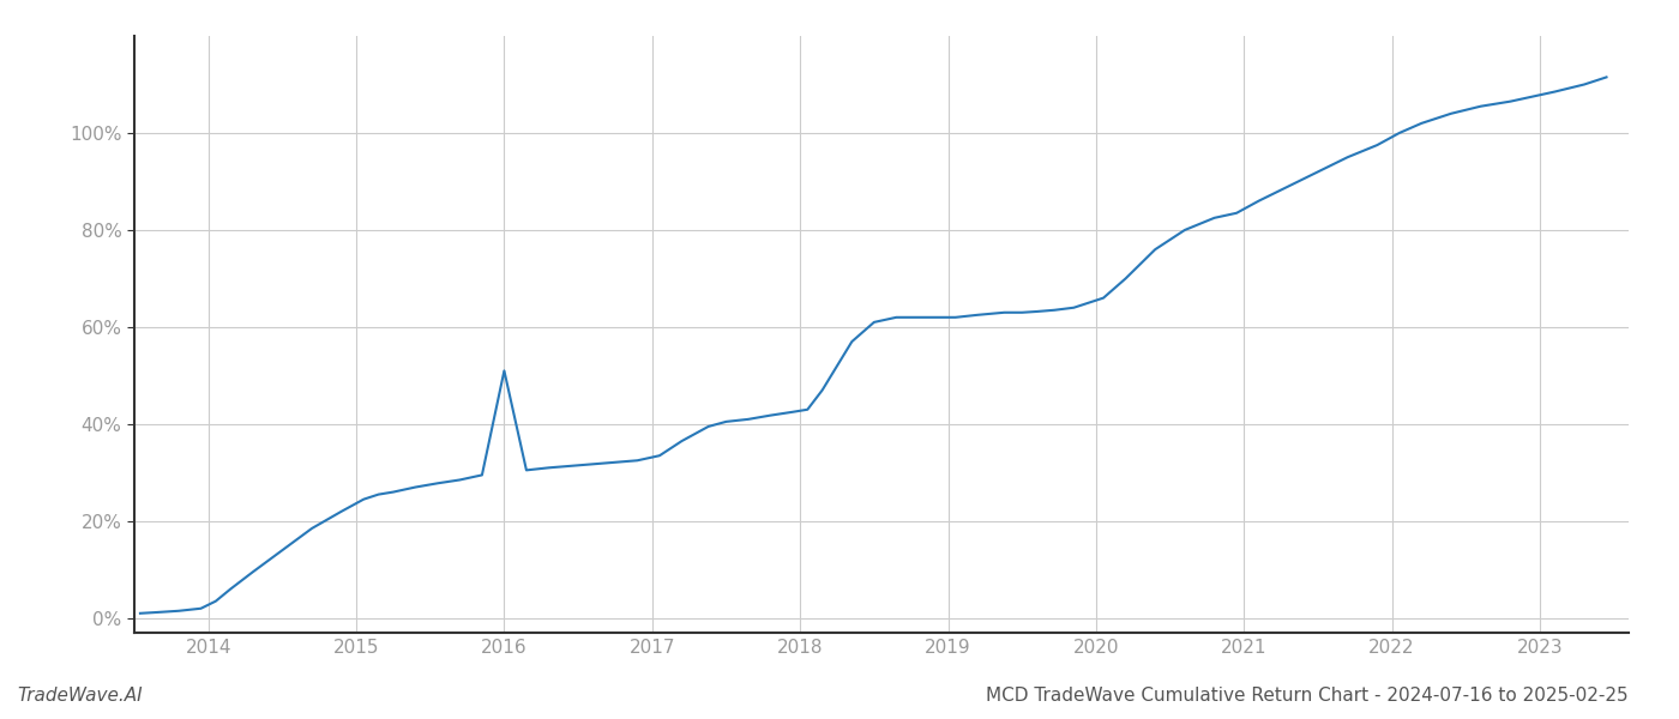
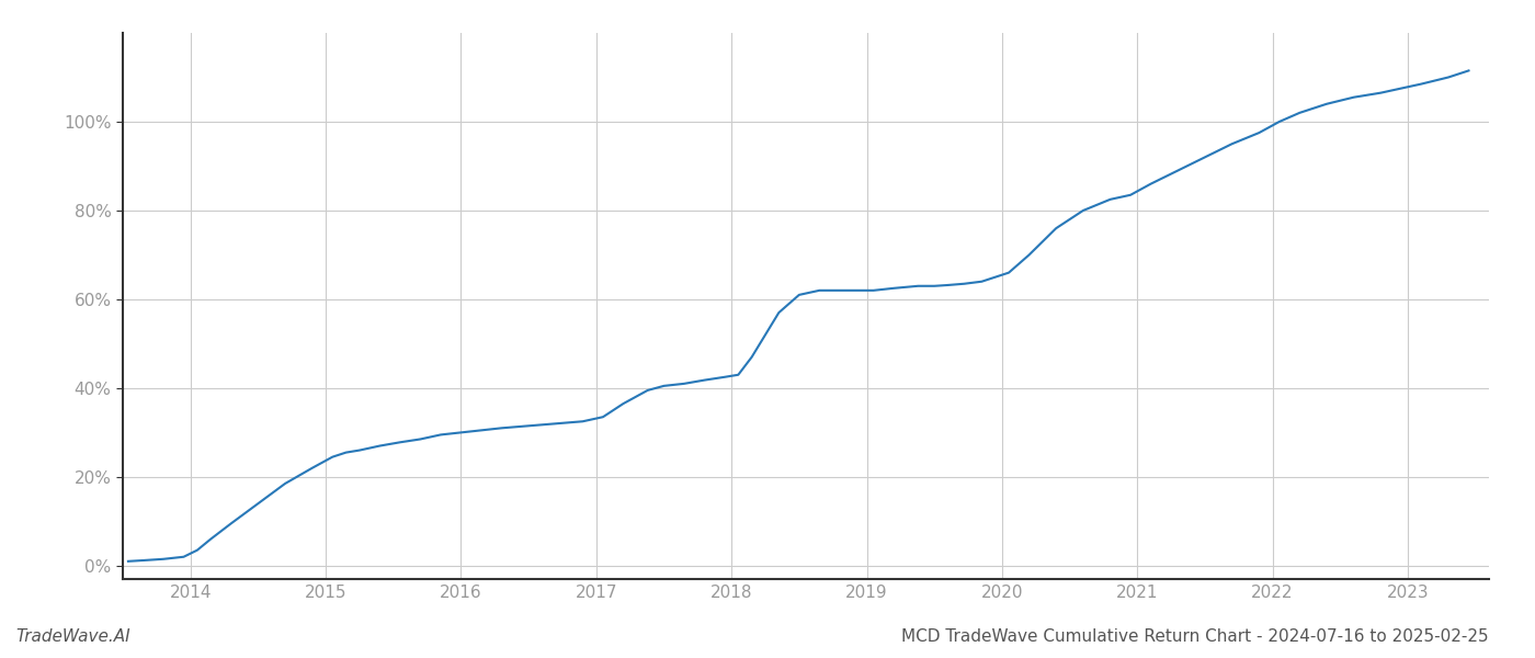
2016: 51.0% -> 30.0%
